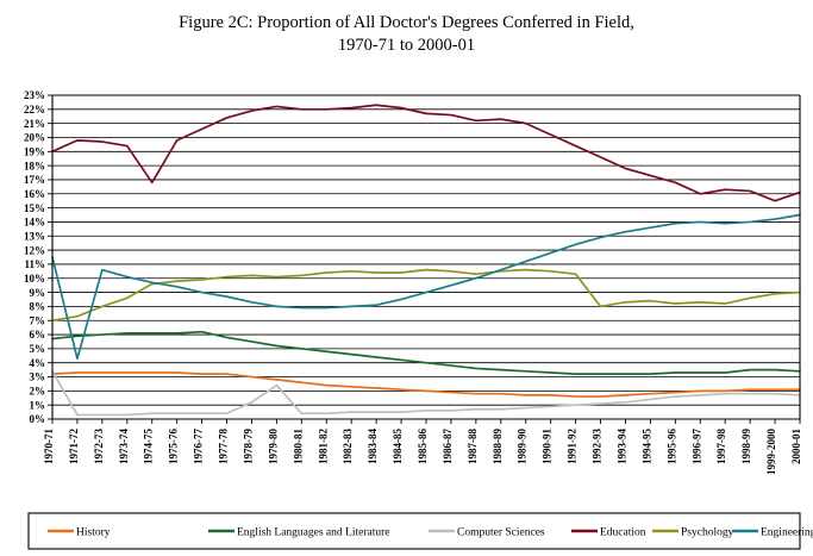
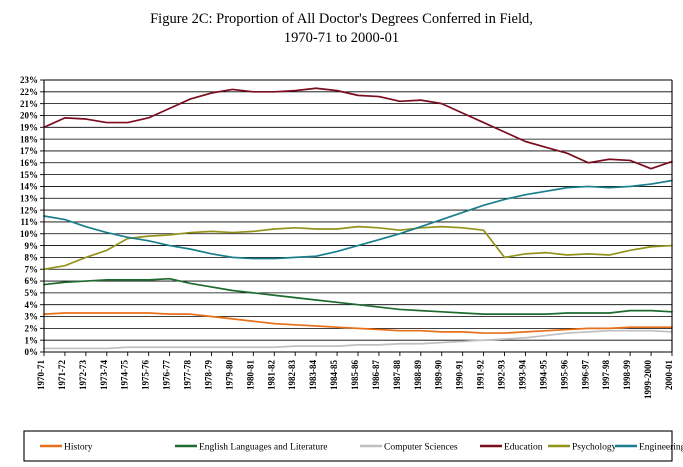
Computer Sciences/1970-71: 3.4% -> 0.3%
Engineering/1971-72: 4.3% -> 11.2%
Education/1974-75: 16.8% -> 19.4%
Computer Sciences/1978-79: 1.2% -> 0.4%
Computer Sciences/1979-80: 2.4% -> 0.4%
